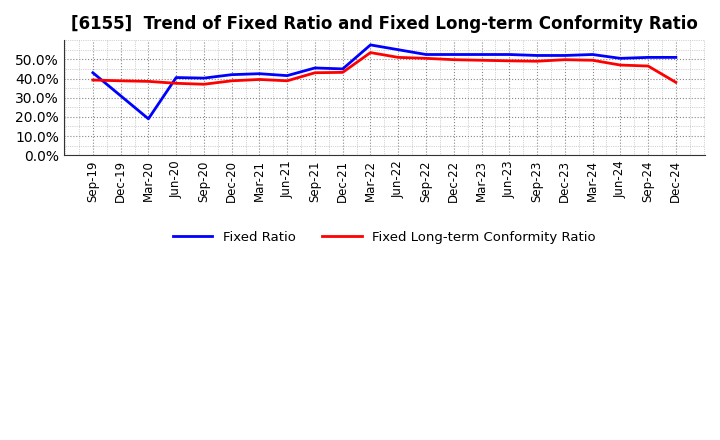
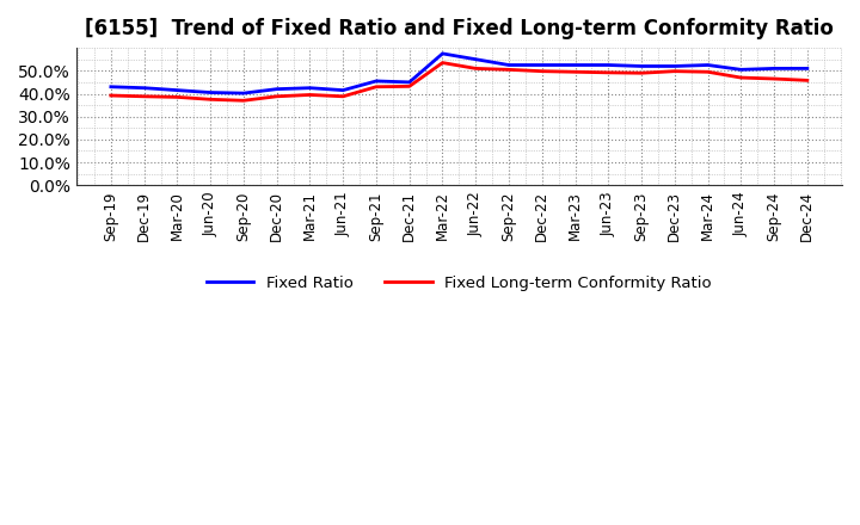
Fixed Ratio/Dec-19: 31% -> 42%
Fixed Ratio/Mar-20: 19% -> 42%
Fixed Long-term Conformity Ratio/Dec-24: 38% -> 46%
